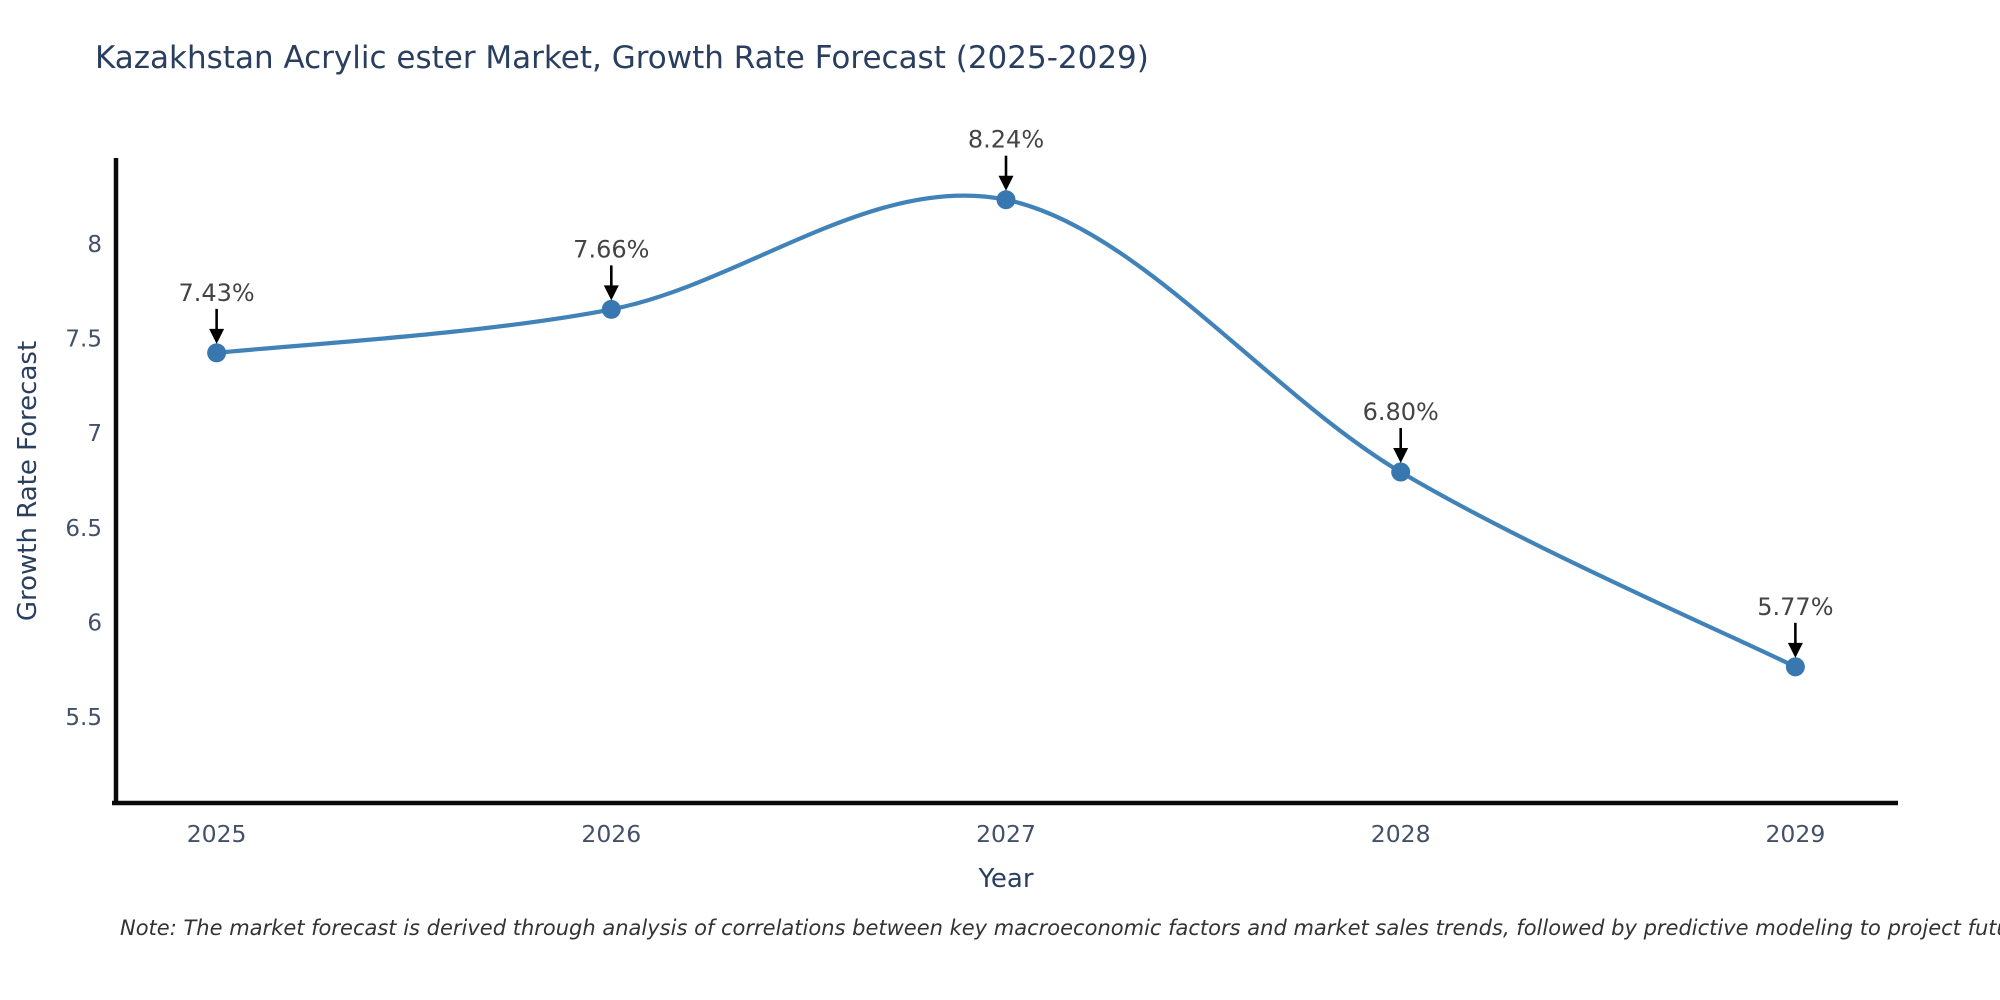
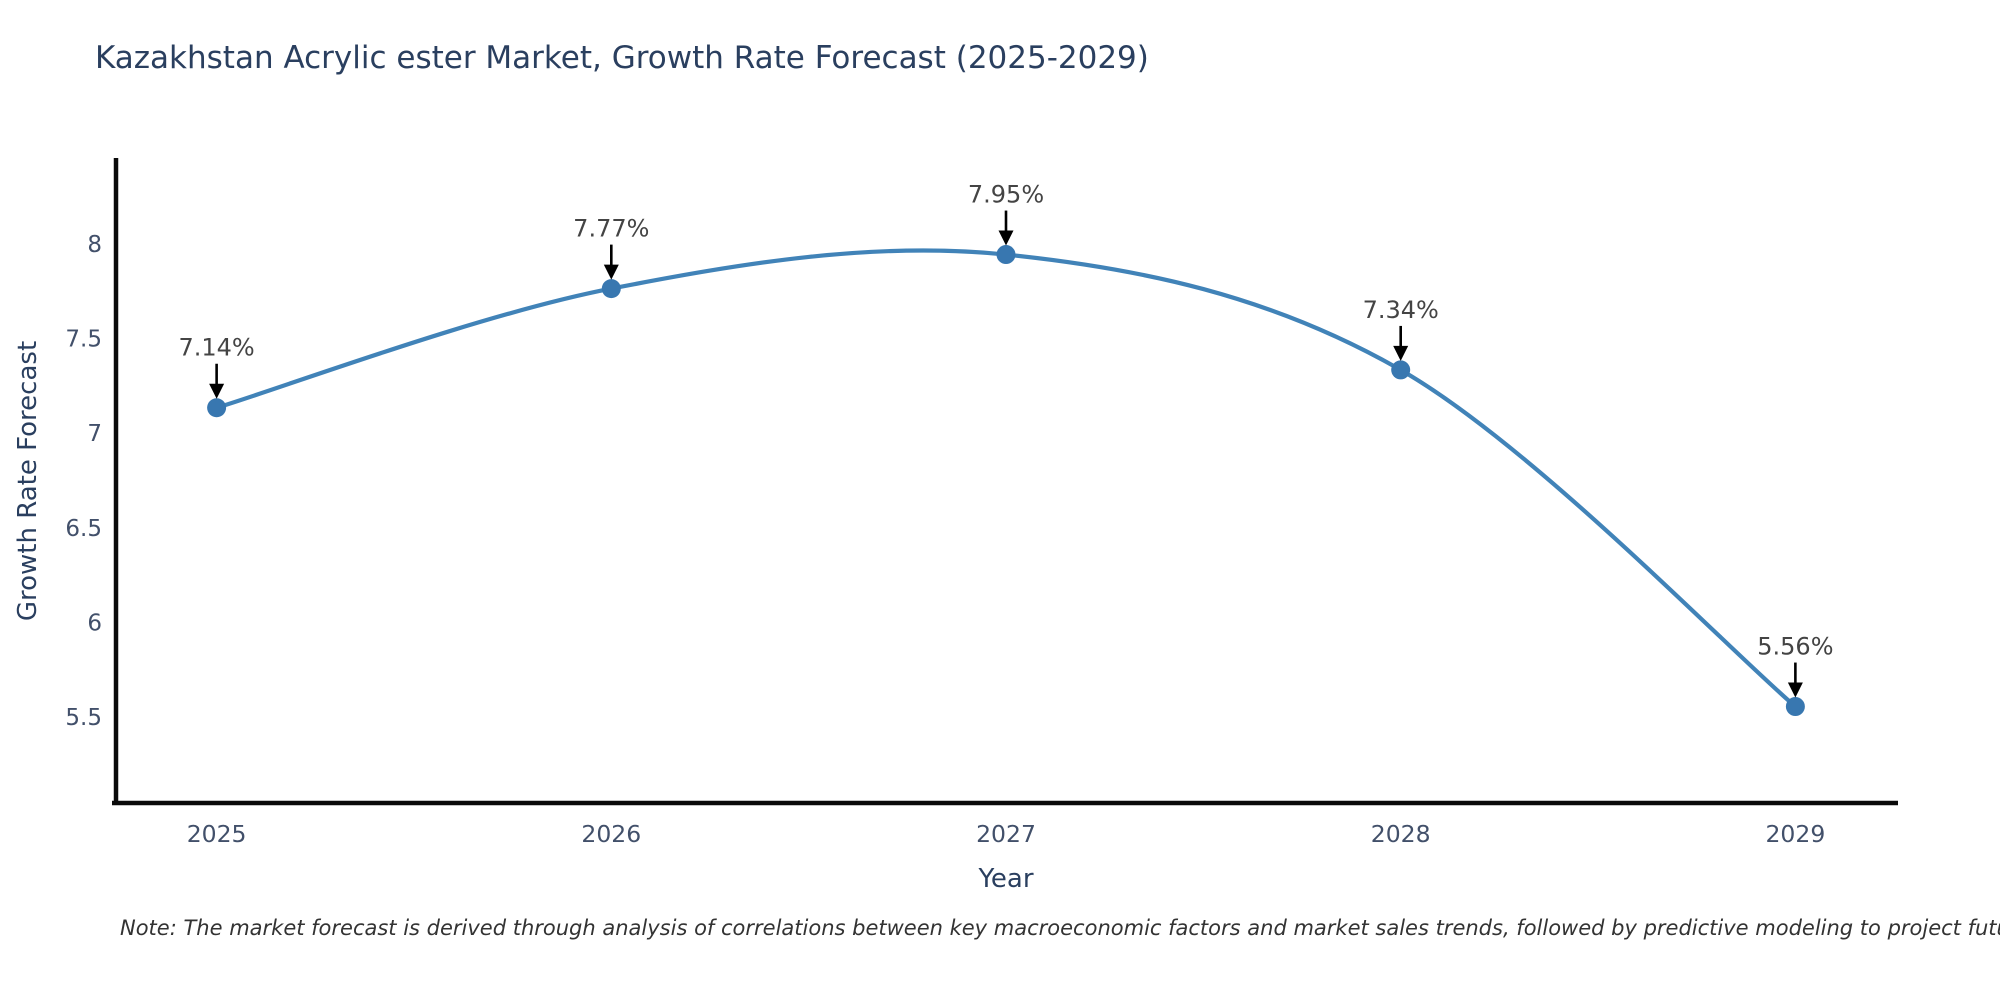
2025: 7.43% -> 7.14%
2026: 7.66% -> 7.77%
2027: 8.24% -> 7.95%
2028: 6.80% -> 7.34%
2029: 5.77% -> 5.56%
